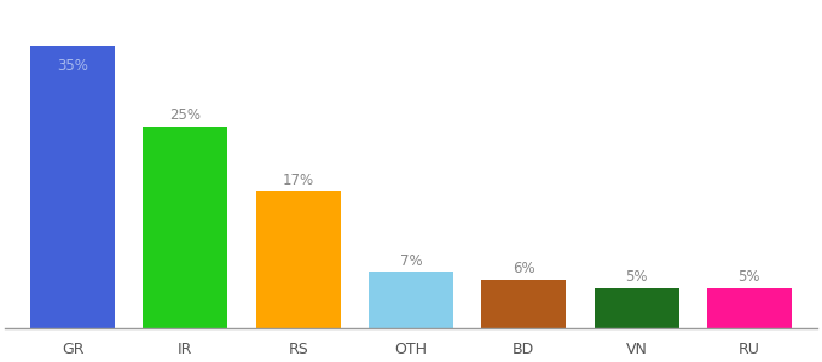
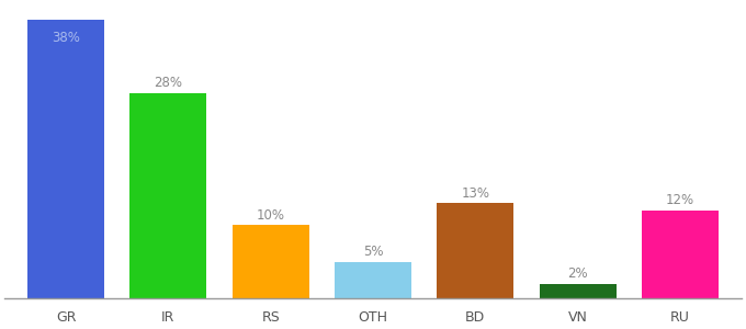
GR: 35% -> 38%
IR: 25% -> 28%
RS: 17% -> 10%
OTH: 7% -> 5%
BD: 6% -> 13%
VN: 5% -> 2%
RU: 5% -> 12%
